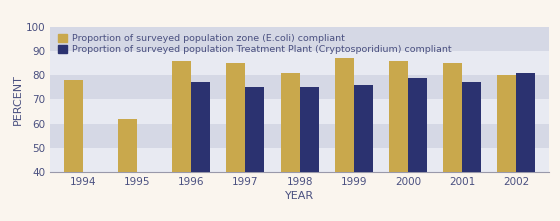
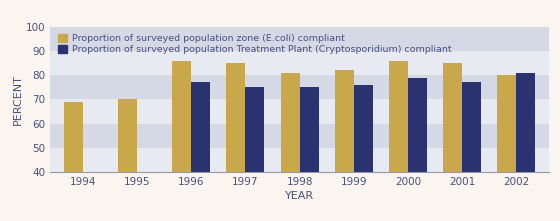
Proportion of surveyed population zone (E.coli) compliant/1994: 78 -> 69
Proportion of surveyed population zone (E.coli) compliant/1995: 62 -> 70
Proportion of surveyed population zone (E.coli) compliant/1999: 87 -> 82
